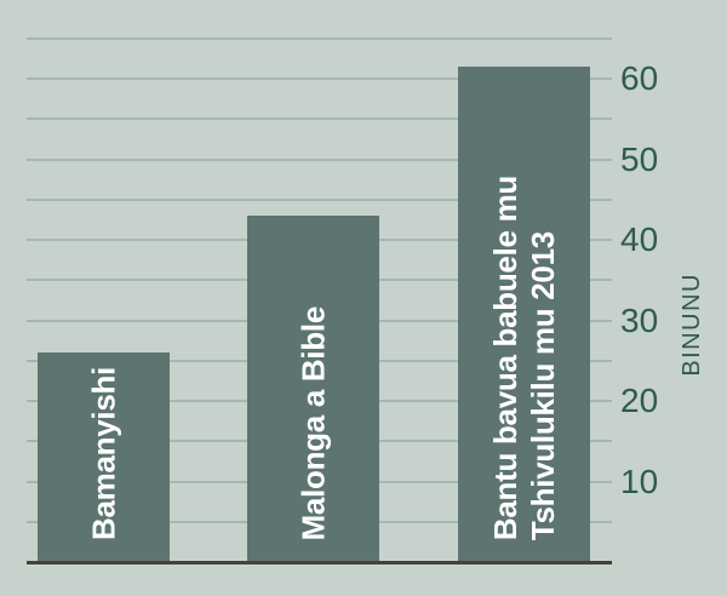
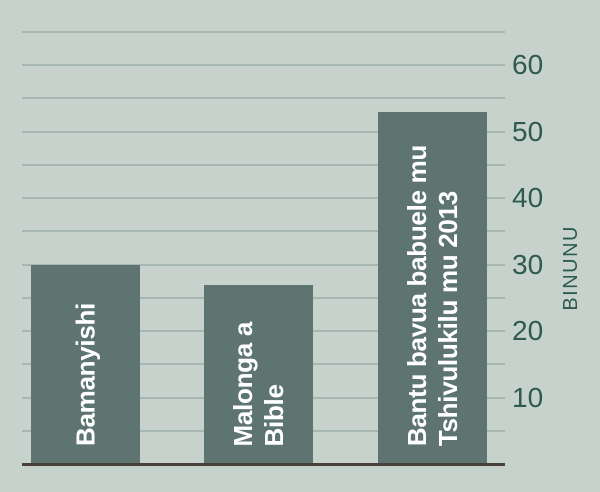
Bamanyishi: 26 -> 30
Malonga a Bible: 43 -> 27
Bantu bavua babuele mu Tshivulukilu mu 2013: 62 -> 53
